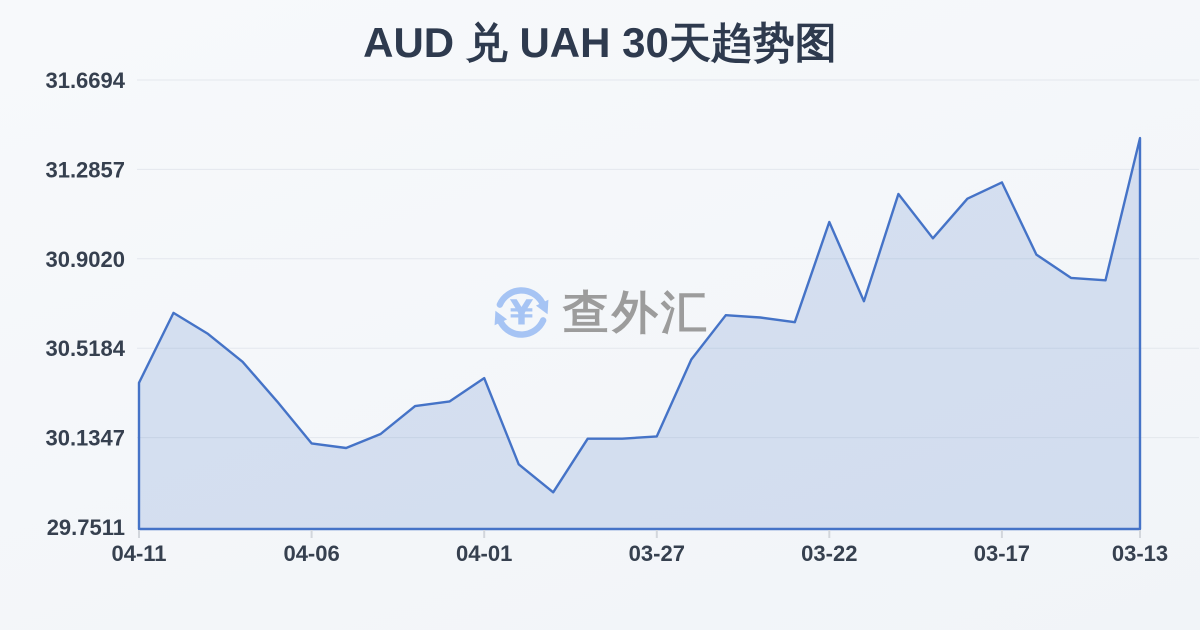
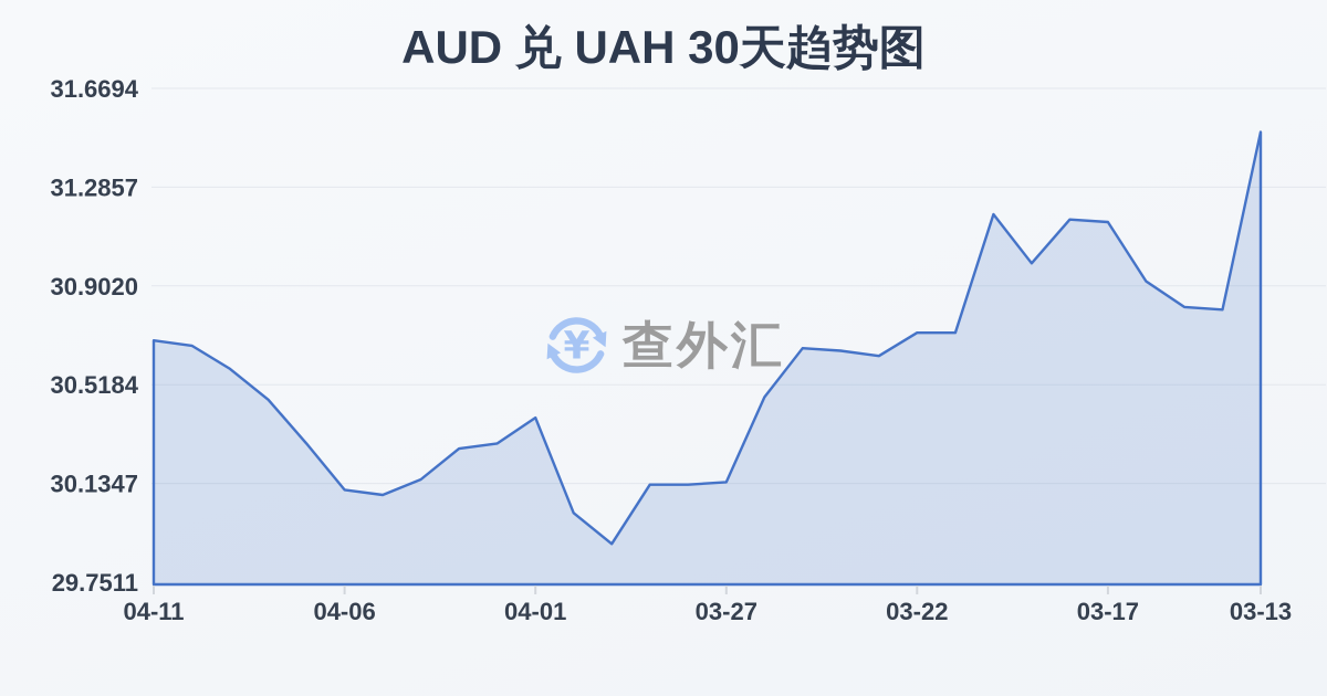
04-11: 30.37 -> 30.69
03-22: 31.06 -> 30.72
03-17: 31.23 -> 31.15
03-13: 31.42 -> 31.50
